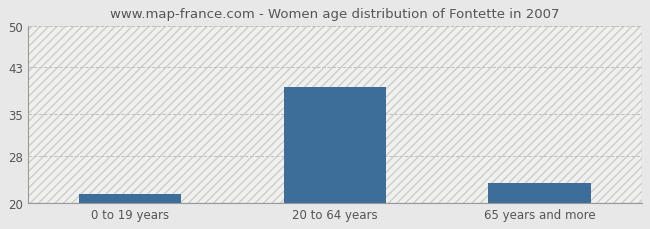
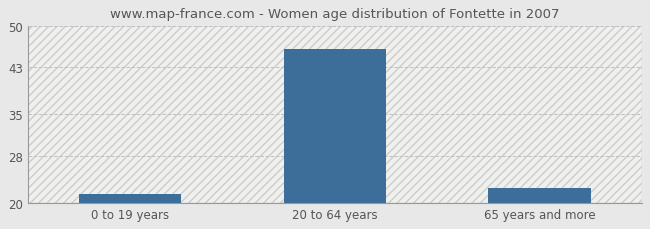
20 to 64 years: 39.6 -> 46.0
65 years and more: 23.4 -> 22.5
